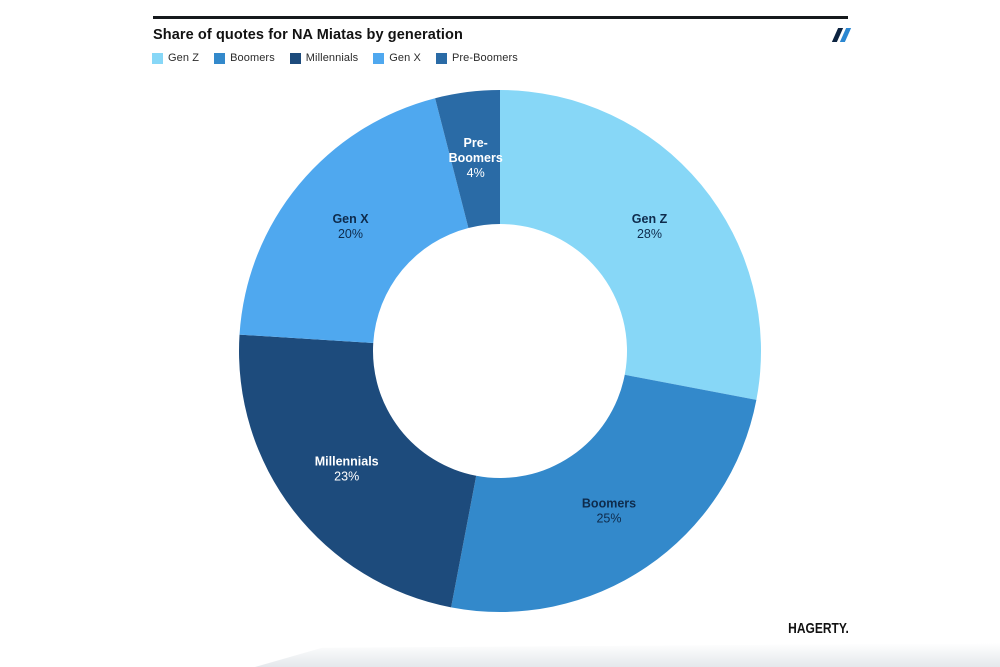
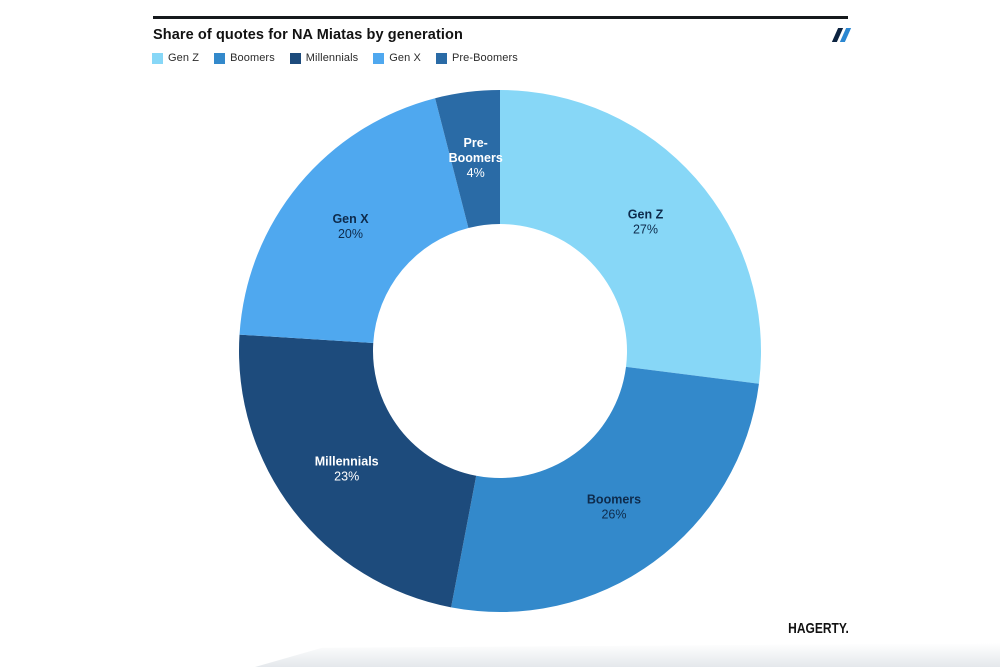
Gen Z: 28% -> 27%
Boomers: 25% -> 26%
